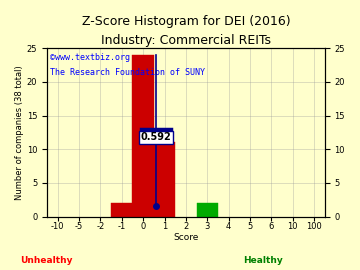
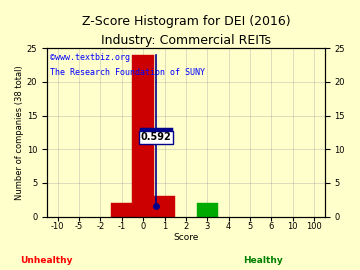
1: 11 -> 3
